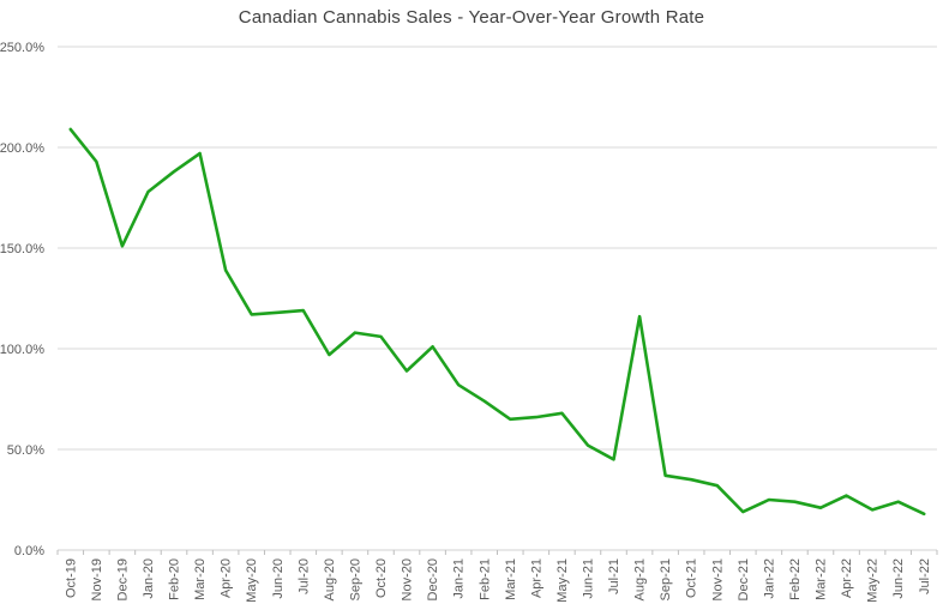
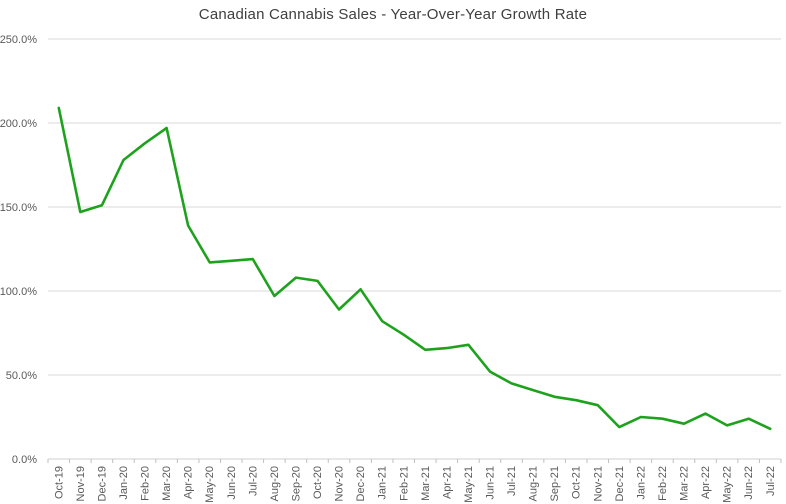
Nov-19: 193% -> 147%
Aug-21: 116% -> 41%
